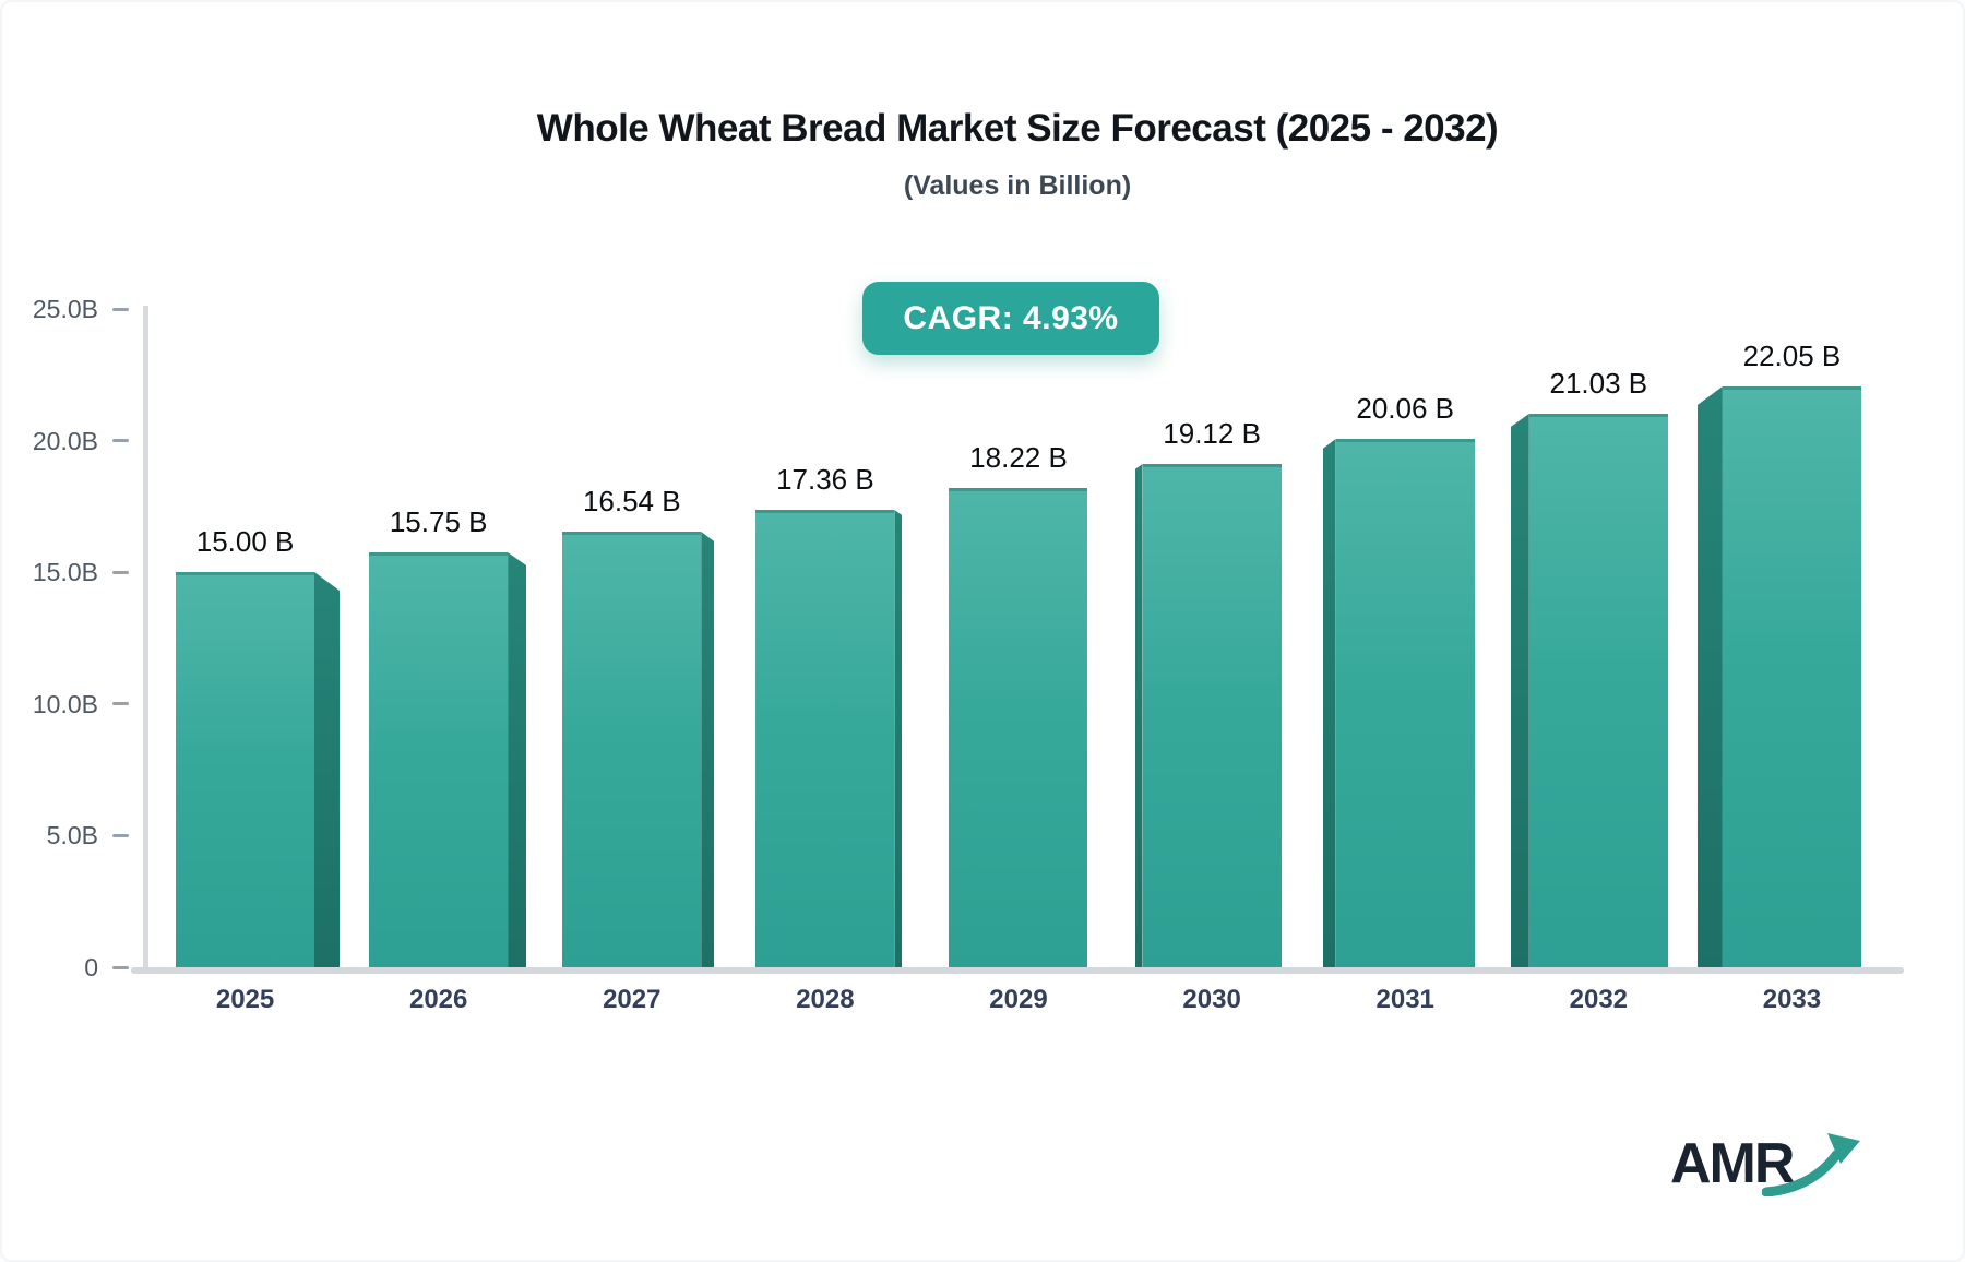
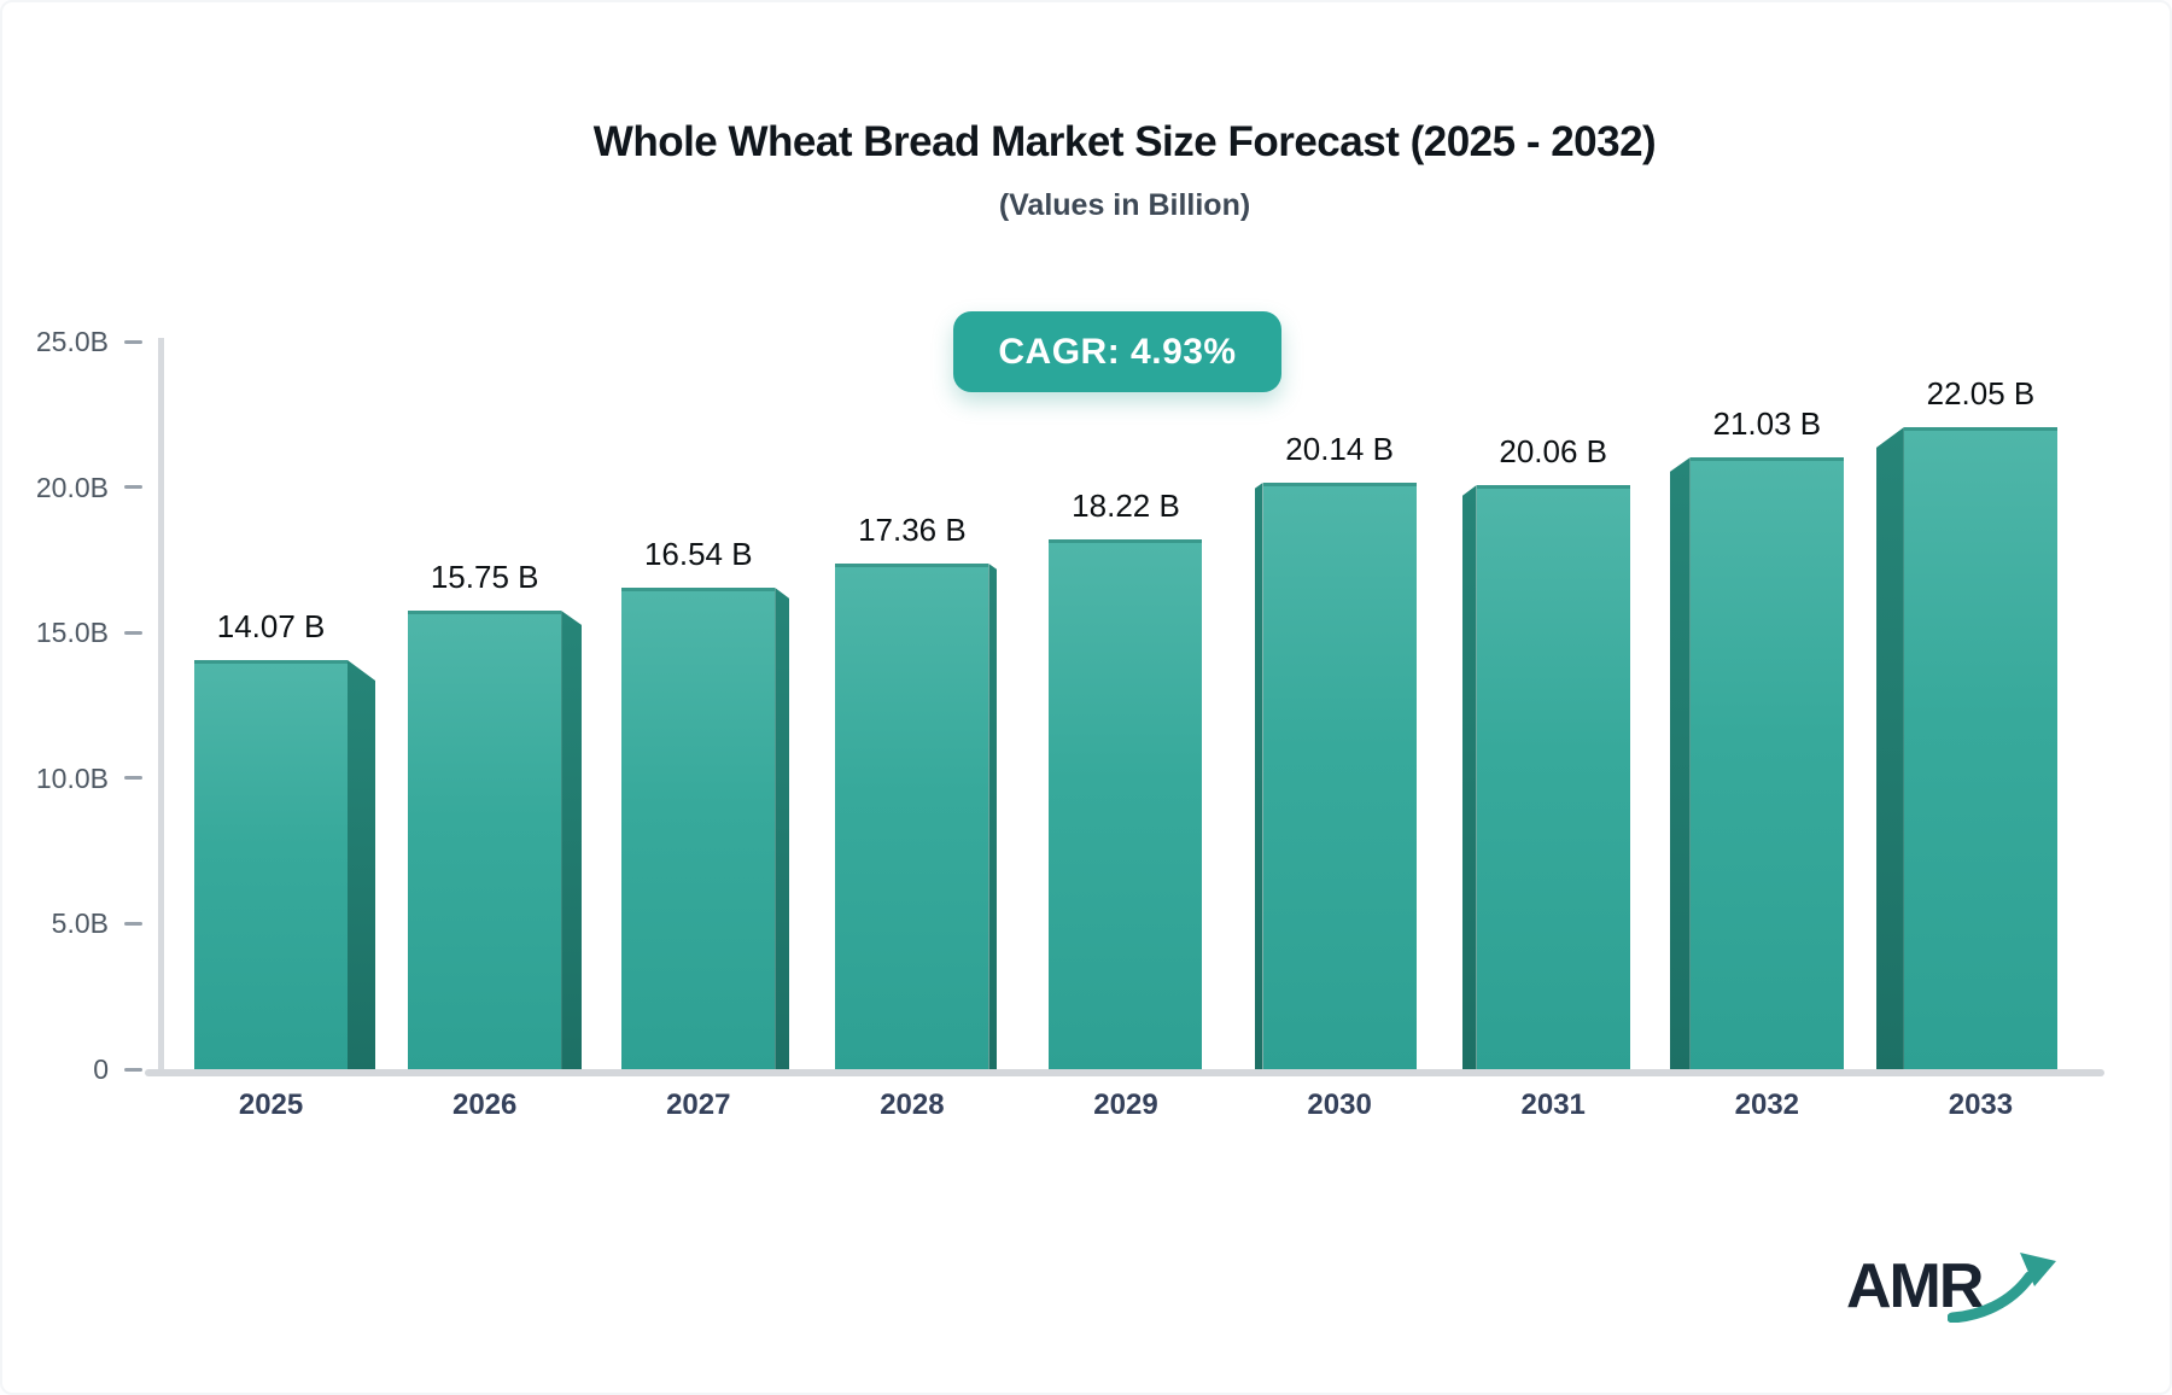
2025: 15.00 -> 14.07
2030: 19.12 -> 20.14
